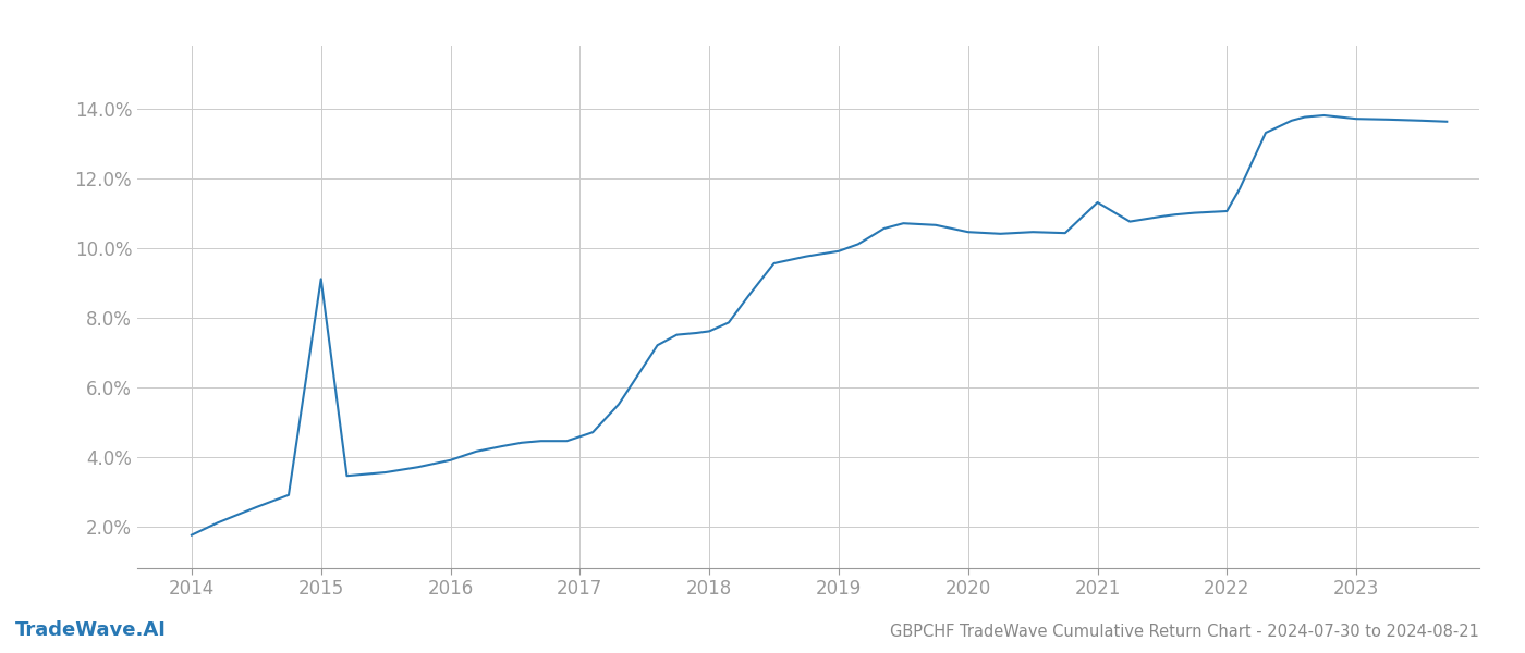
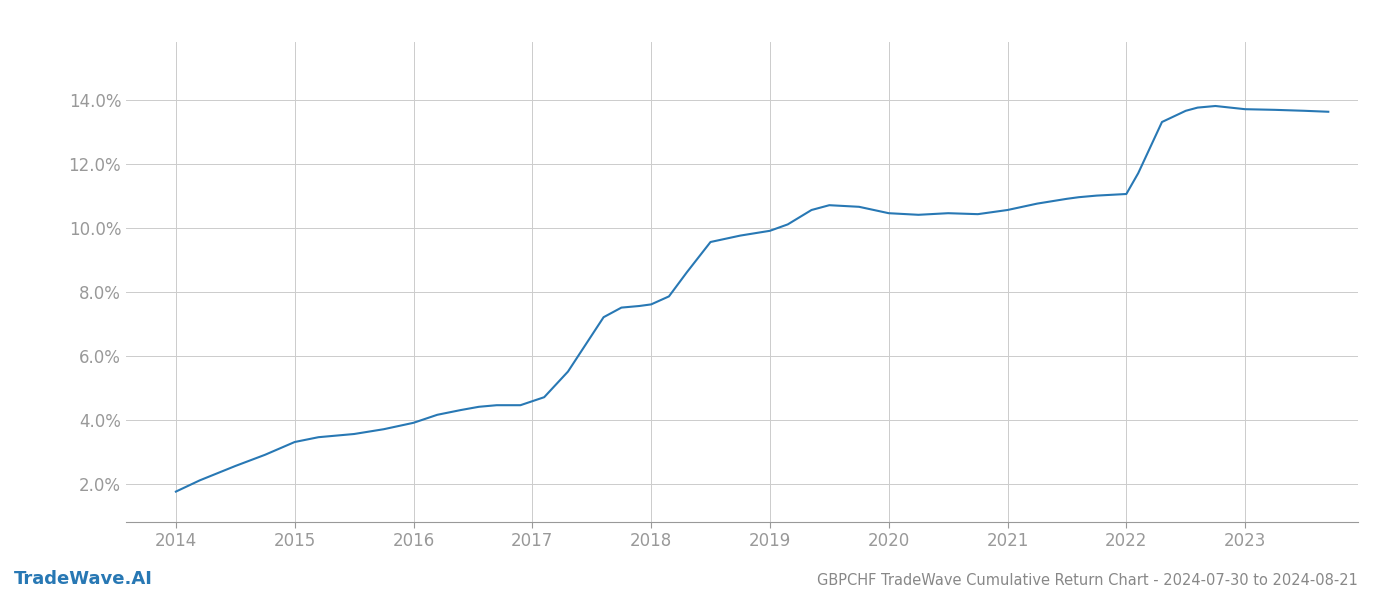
2015: 9.10% -> 3.30%
2021: 11.30% -> 10.55%
